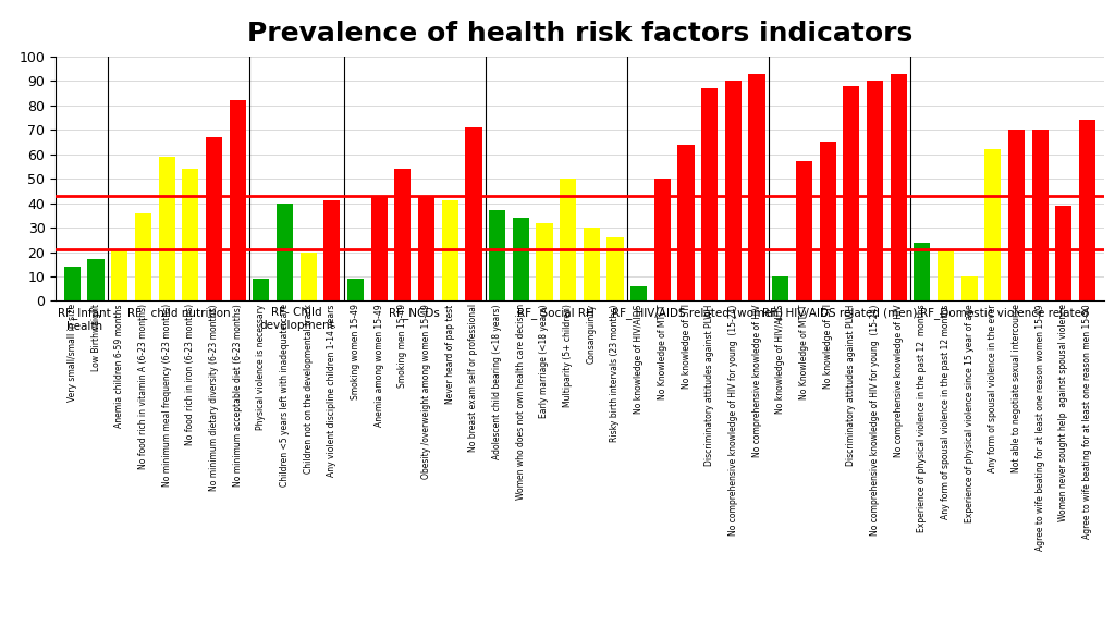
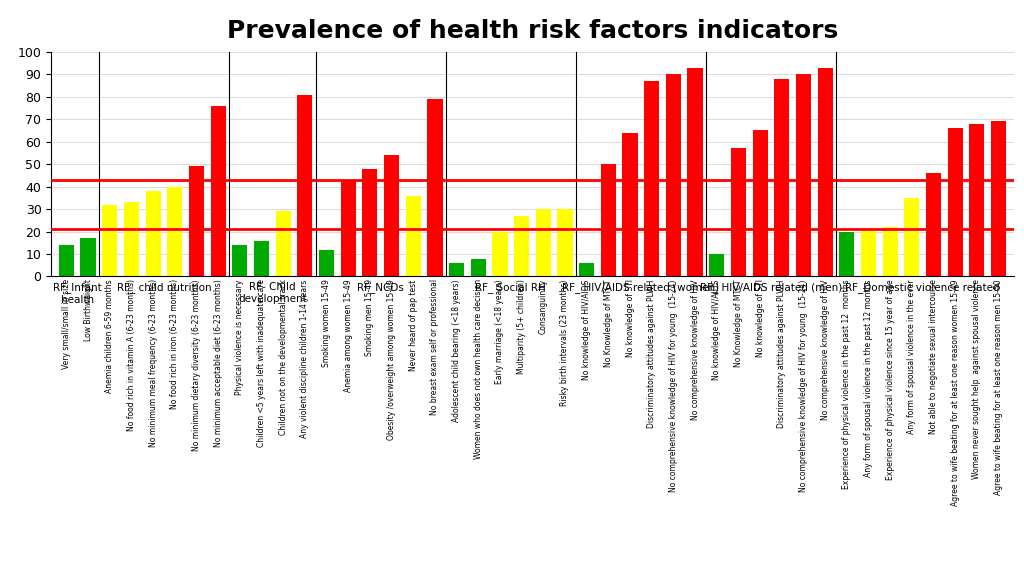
Anemia children 6-59 months: 21 -> 32
No food rich in vitamin A (6-23 months): 36 -> 33
No minimum meal frequency (6-23 months): 59 -> 38
No food rich in iron (6-23 months): 54 -> 40
No minimum dietary diversity (6-23 months): 67 -> 49
No minimum acceptable diet (6-23 months): 82 -> 76
Physical violence is necessary: 9 -> 14
Children <5 years left with inadequate care: 40 -> 16
Children not on the developmental track: 20 -> 29
Any violent discipline children 1-14 years: 41 -> 81
Smoking women 15-49: 9 -> 12
Smoking men 15-49: 54 -> 48
Obesity /overweight among women 15-49: 43 -> 54
Never heard of pap test: 41 -> 36
No breast exam self or professional: 71 -> 79
Adolescent child bearing (<18 years): 37 -> 6
Women who does not own health care decision: 34 -> 8
Early marriage (<18 years): 32 -> 20
Multiparity (5+ children): 50 -> 27
Risky birth intervals (23 months): 26 -> 30
Experience of physical violence in the past 12 months: 24 -> 20
Experience of physical violence since 15 year of age: 10 -> 22
Any form of spousal violence in the ever: 62 -> 35
Not able to negotiate sexual intercourse: 70 -> 46
Agree to wife beating for at least one reason women 15-49: 70 -> 66
Women never sought help against spousal violence: 39 -> 68
Agree to wife beating for at least one reason men 15-50: 74 -> 69
